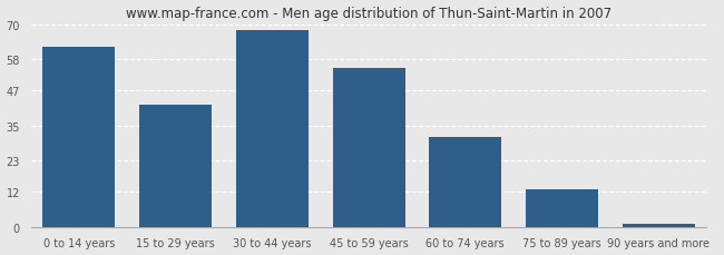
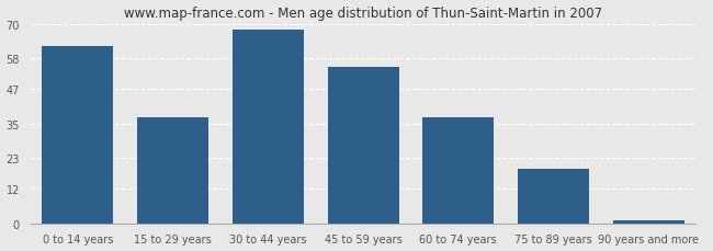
15 to 29 years: 42 -> 37
60 to 74 years: 31 -> 37
75 to 89 years: 13 -> 19
